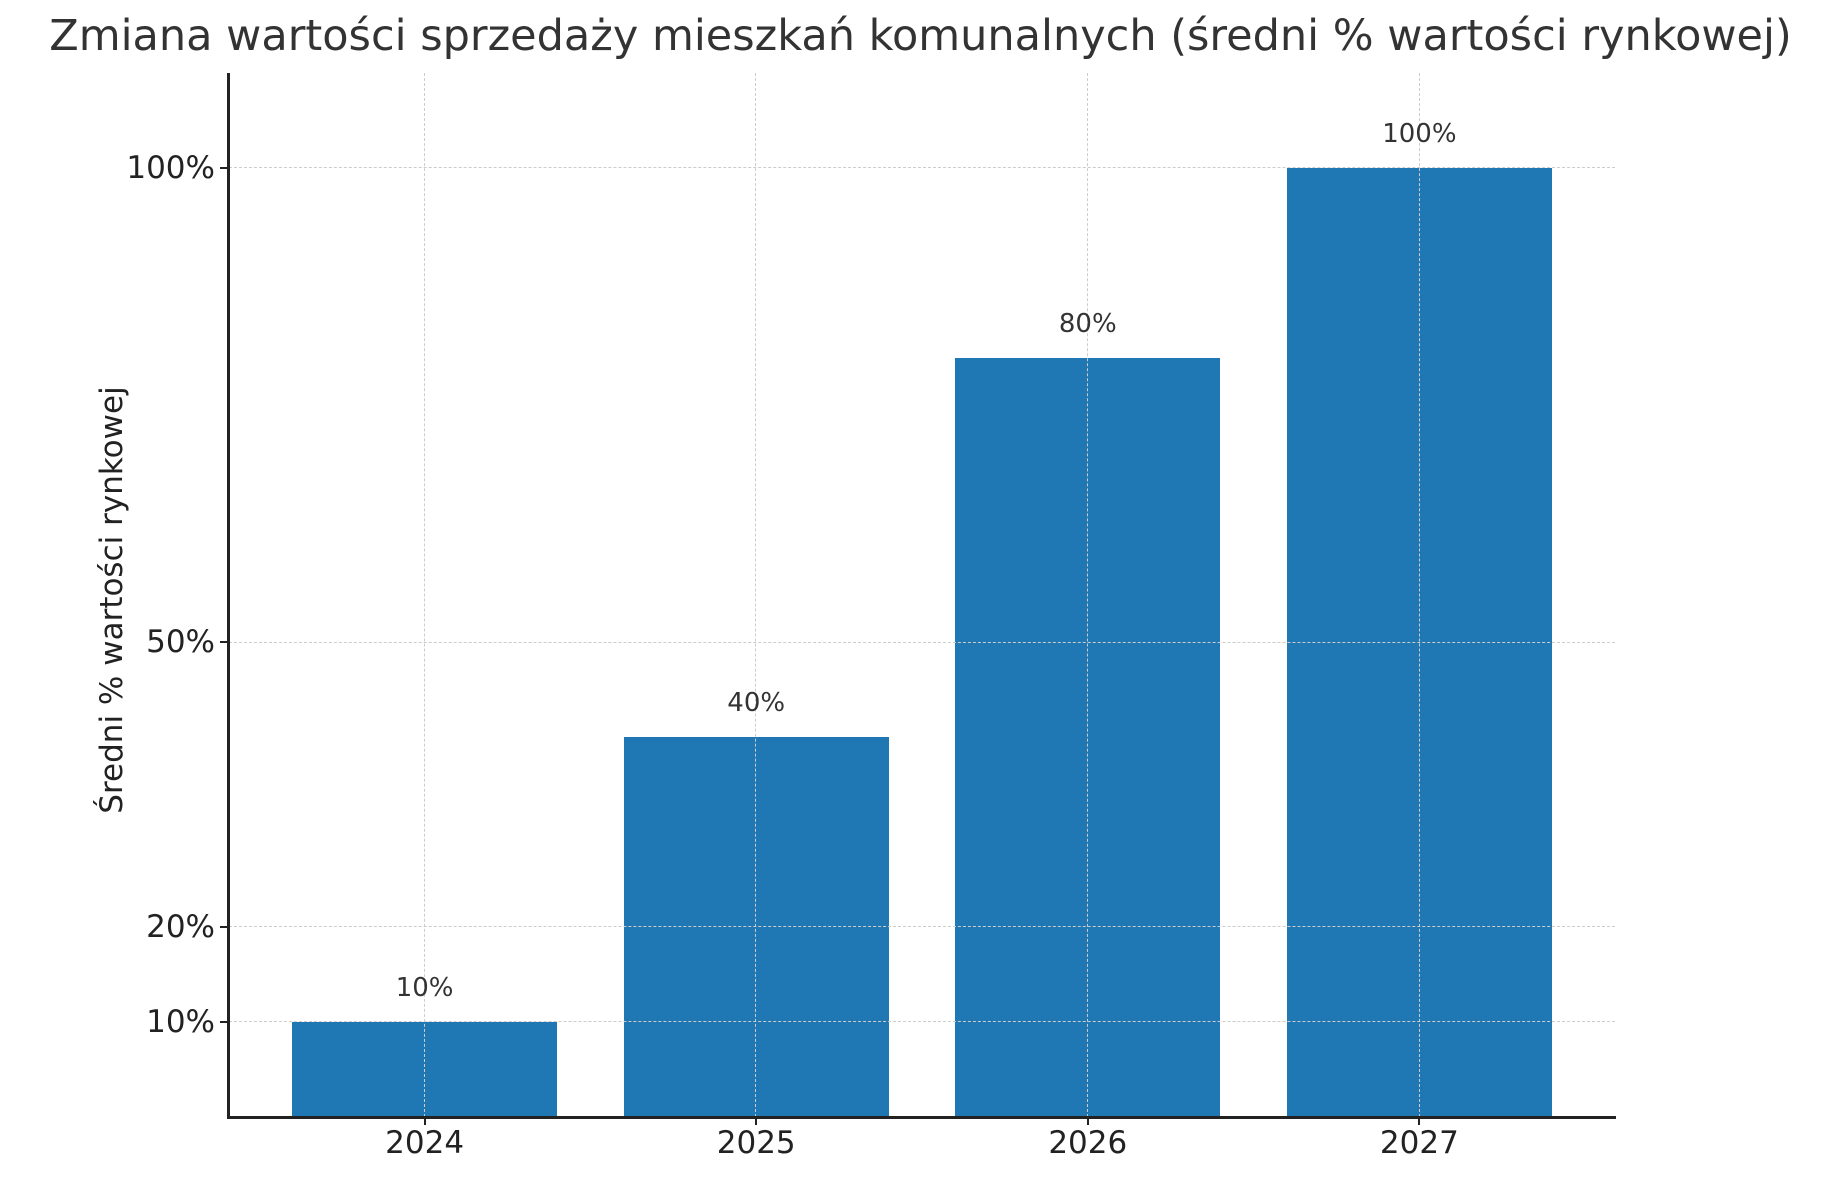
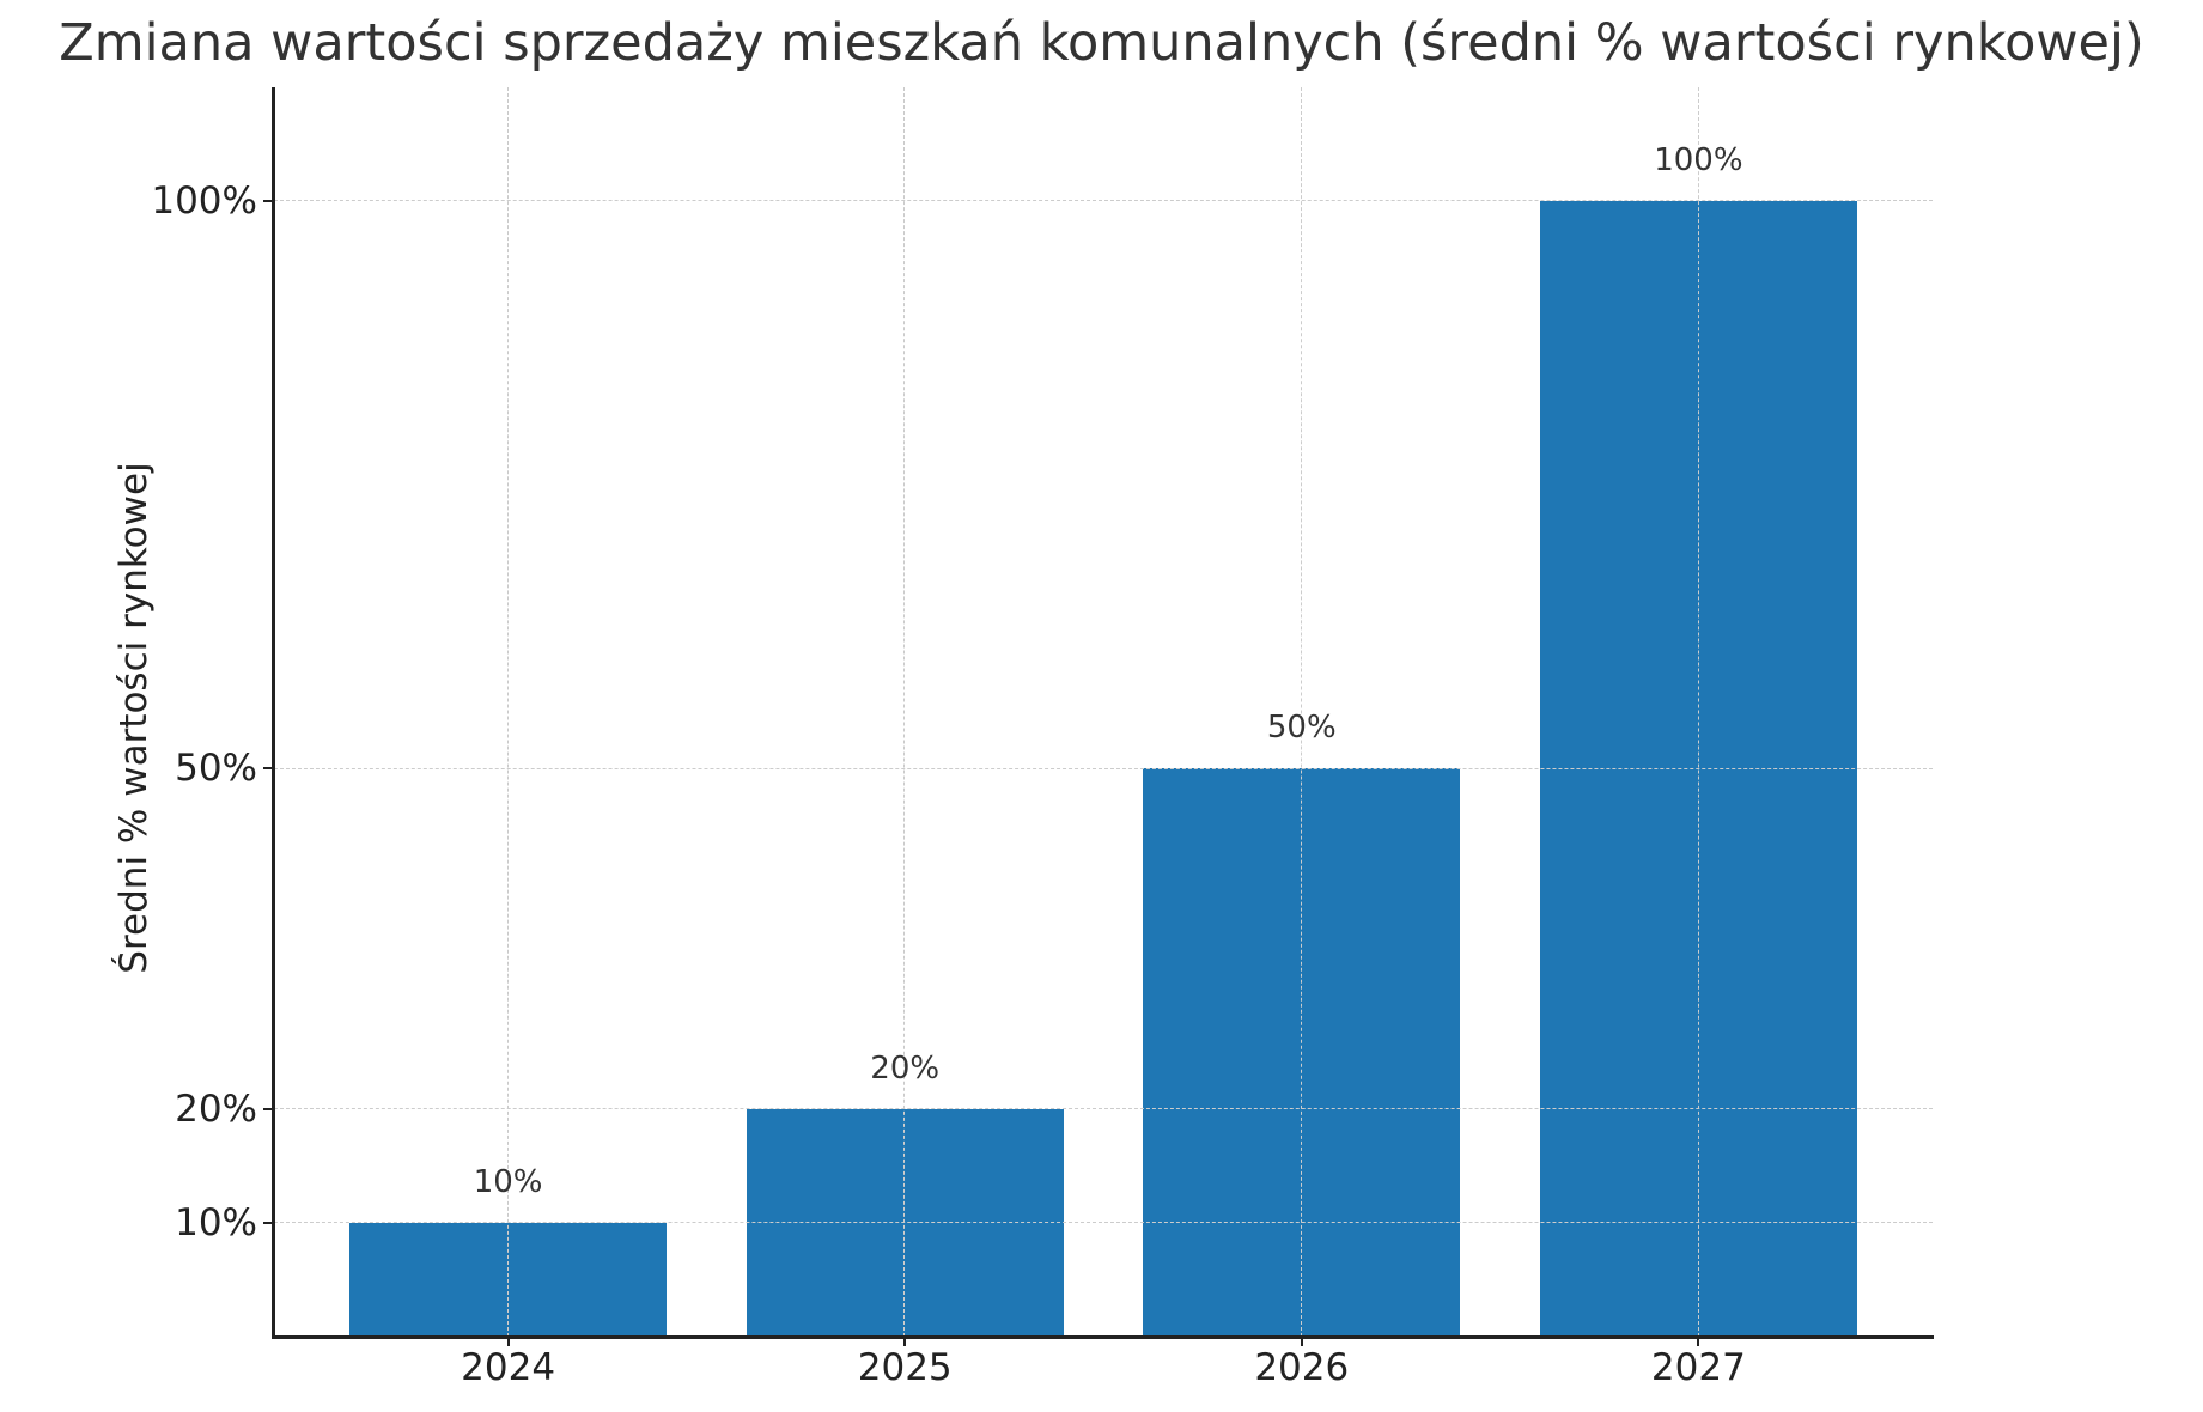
2025: 40% -> 20%
2026: 80% -> 50%
